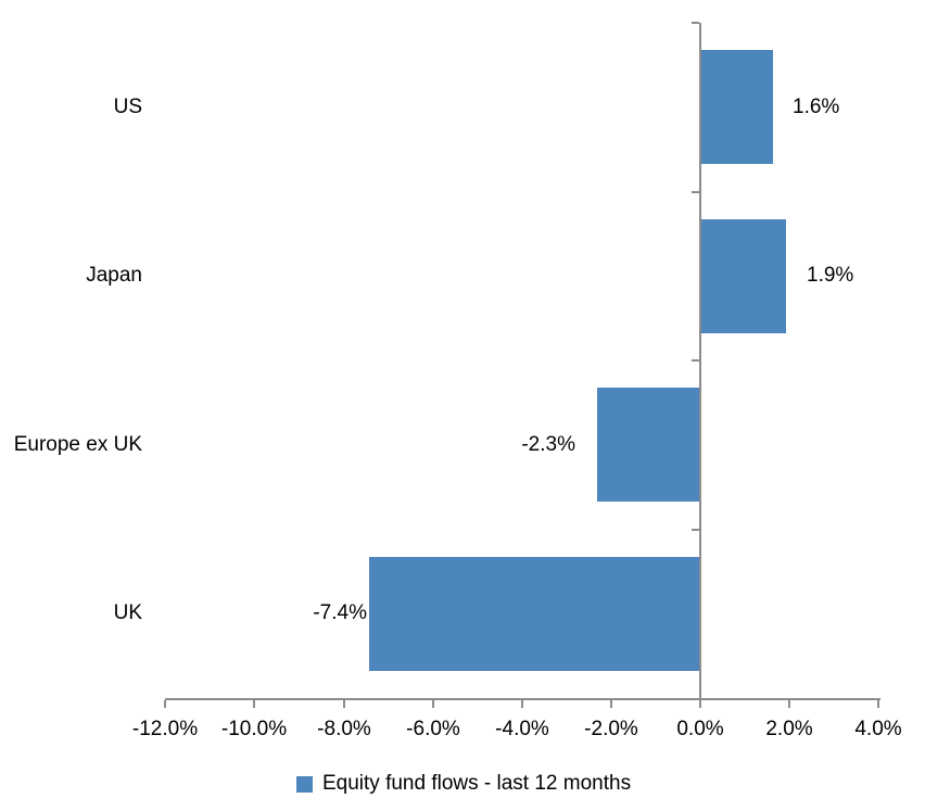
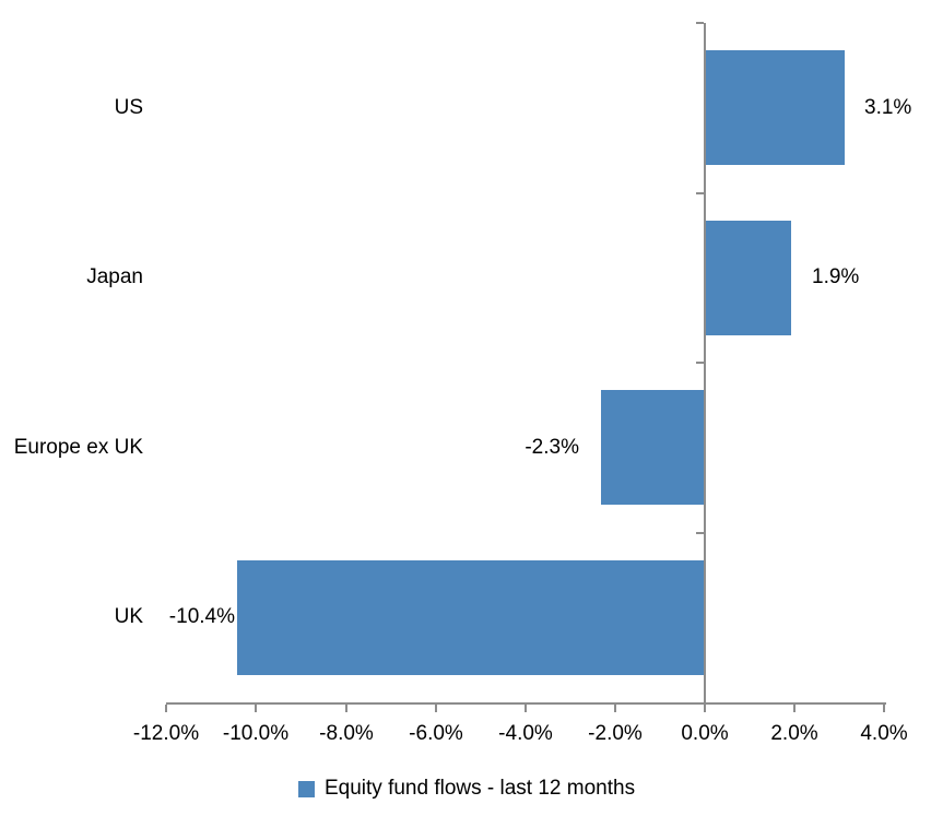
US: 1.6% -> 3.1%
UK: -7.4% -> -10.4%
